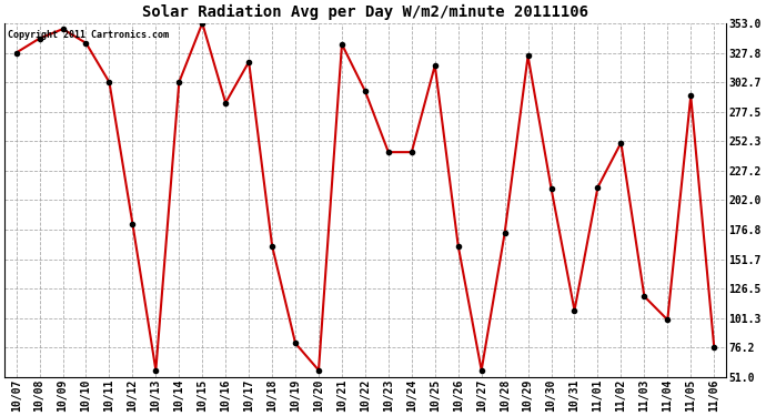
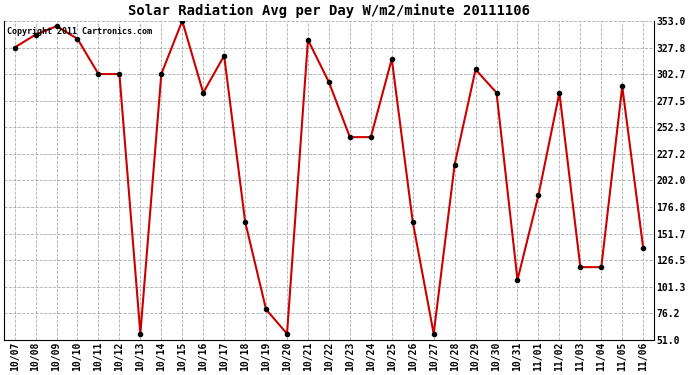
10/12: 182 -> 303
10/28: 174 -> 217
10/29: 325 -> 307
10/30: 212 -> 285
11/01: 213 -> 188
11/02: 251 -> 285
11/04: 100 -> 120
11/06: 77 -> 138
